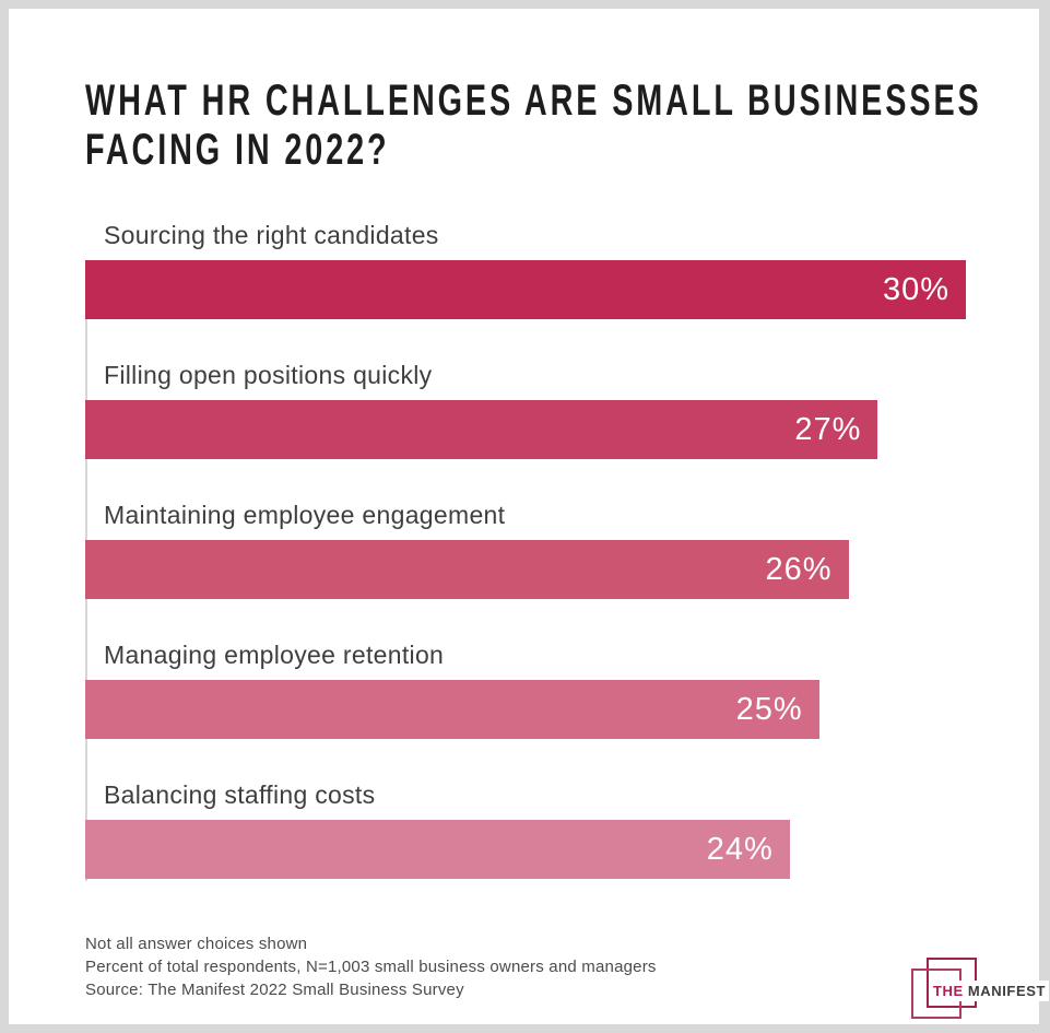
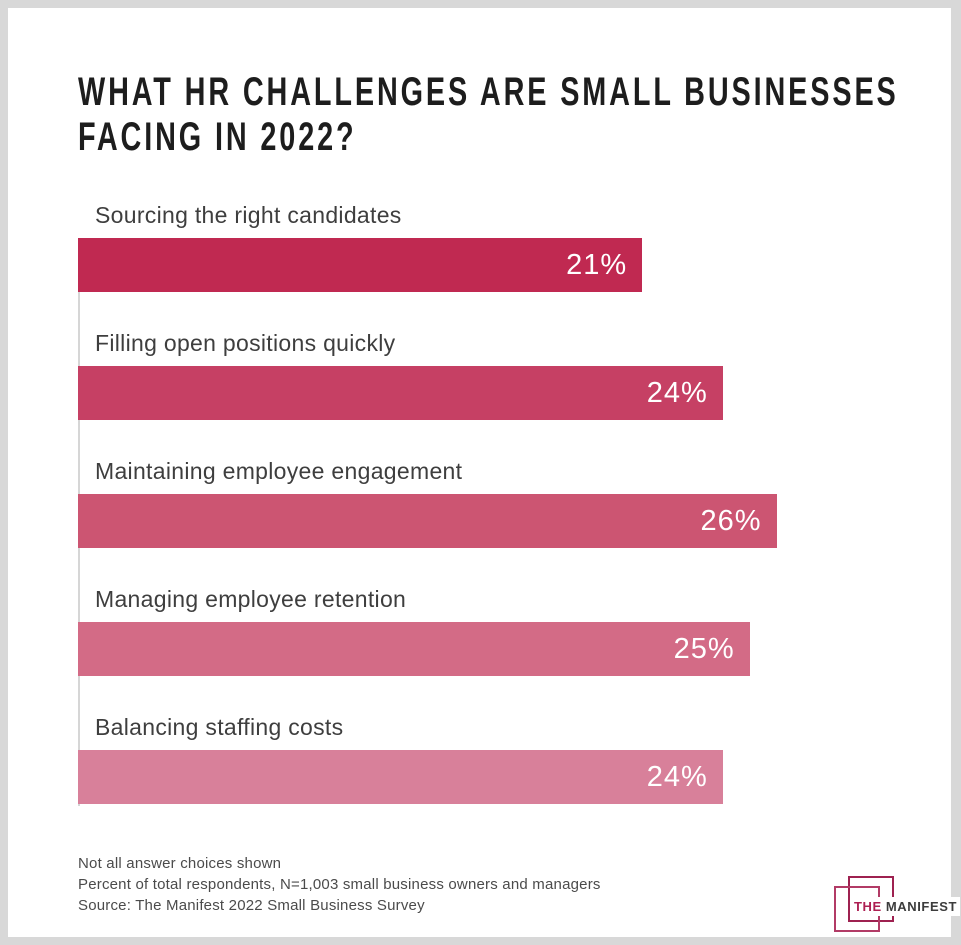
Sourcing the right candidates: 30% -> 21%
Filling open positions quickly: 27% -> 24%
